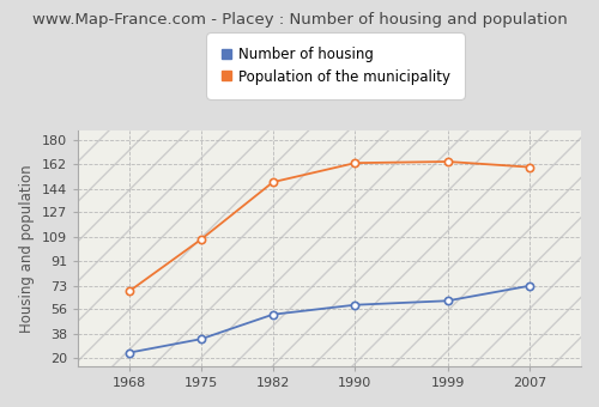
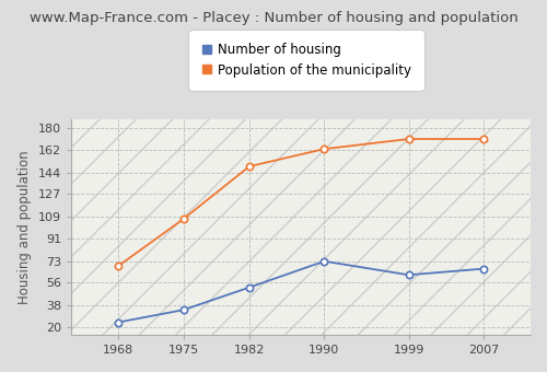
Number of housing/1990: 59 -> 73
Population of the municipality/1999: 164 -> 171
Number of housing/2007: 73 -> 67
Population of the municipality/2007: 160 -> 171
